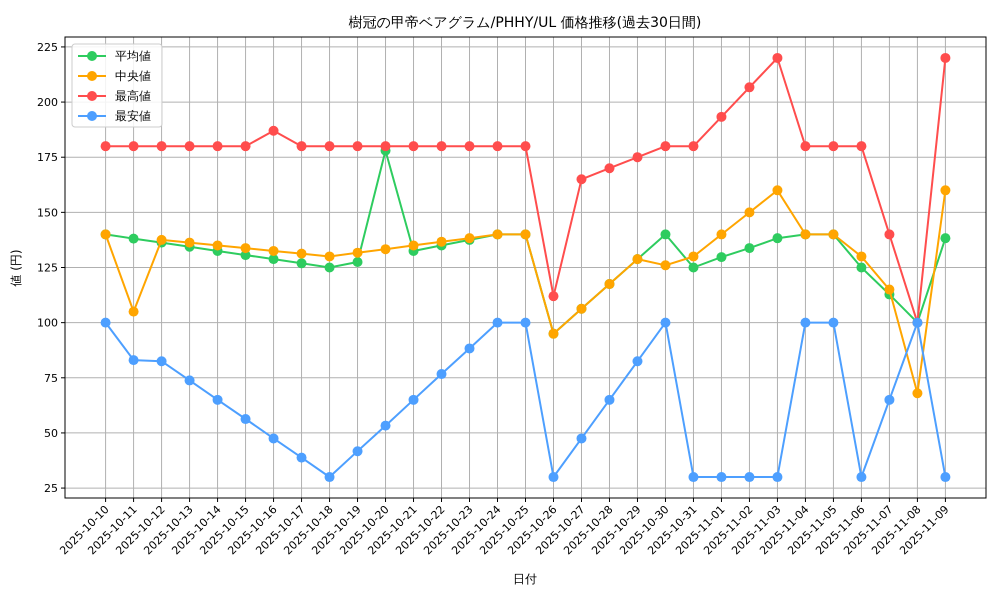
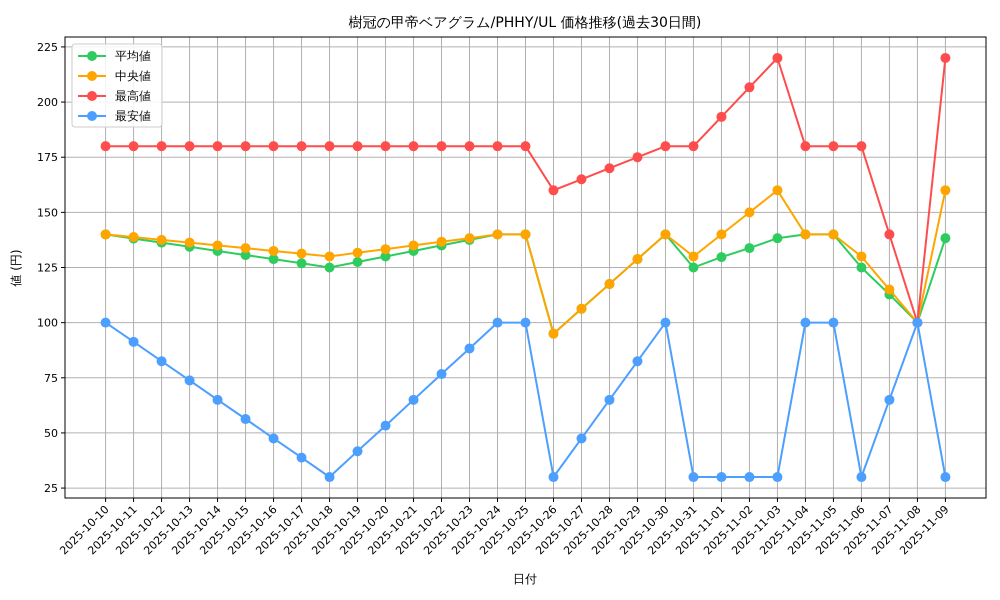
中央値/2025-10-11: 105 -> 139
最安値/2025-10-11: 83 -> 91
最高値/2025-10-16: 187 -> 180
平均値/2025-10-20: 178 -> 130
最高値/2025-10-26: 112 -> 160
中央値/2025-10-30: 126 -> 140
中央値/2025-11-08: 68 -> 100
